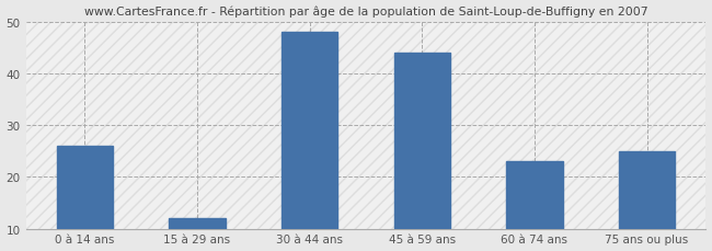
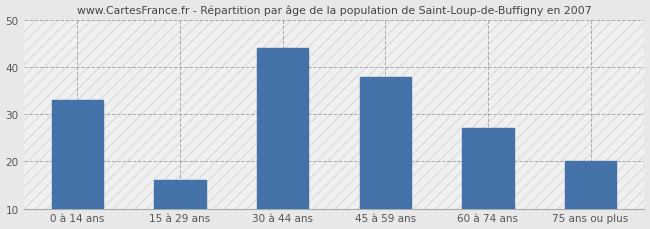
0 à 14 ans: 26 -> 33
15 à 29 ans: 12 -> 16
30 à 44 ans: 48 -> 44
45 à 59 ans: 44 -> 38
60 à 74 ans: 23 -> 27
75 ans ou plus: 25 -> 20
